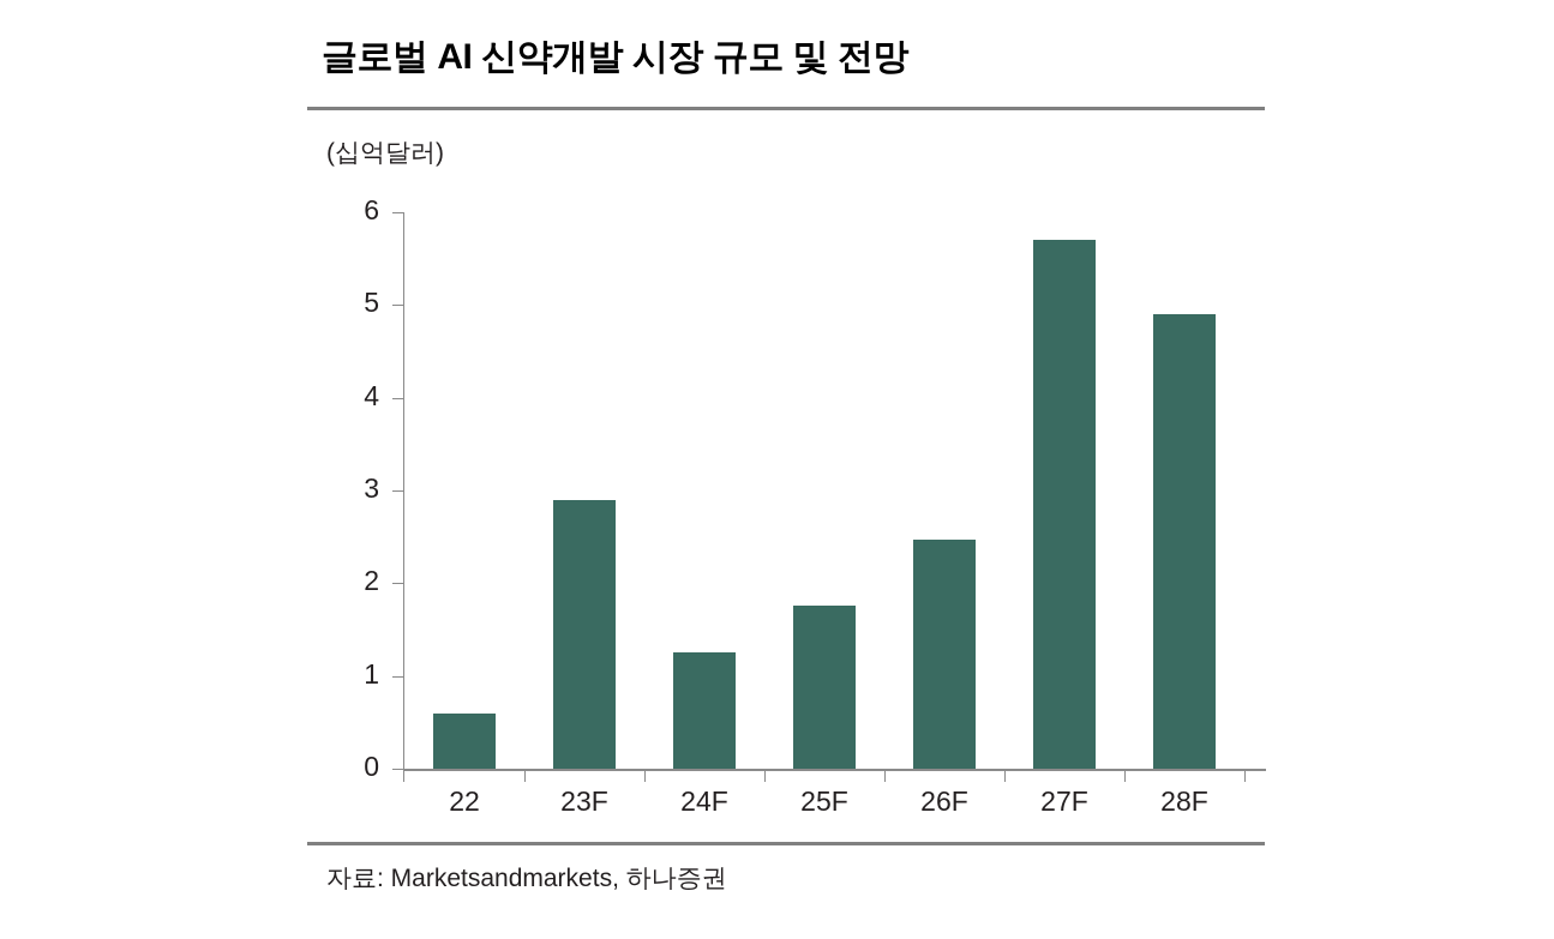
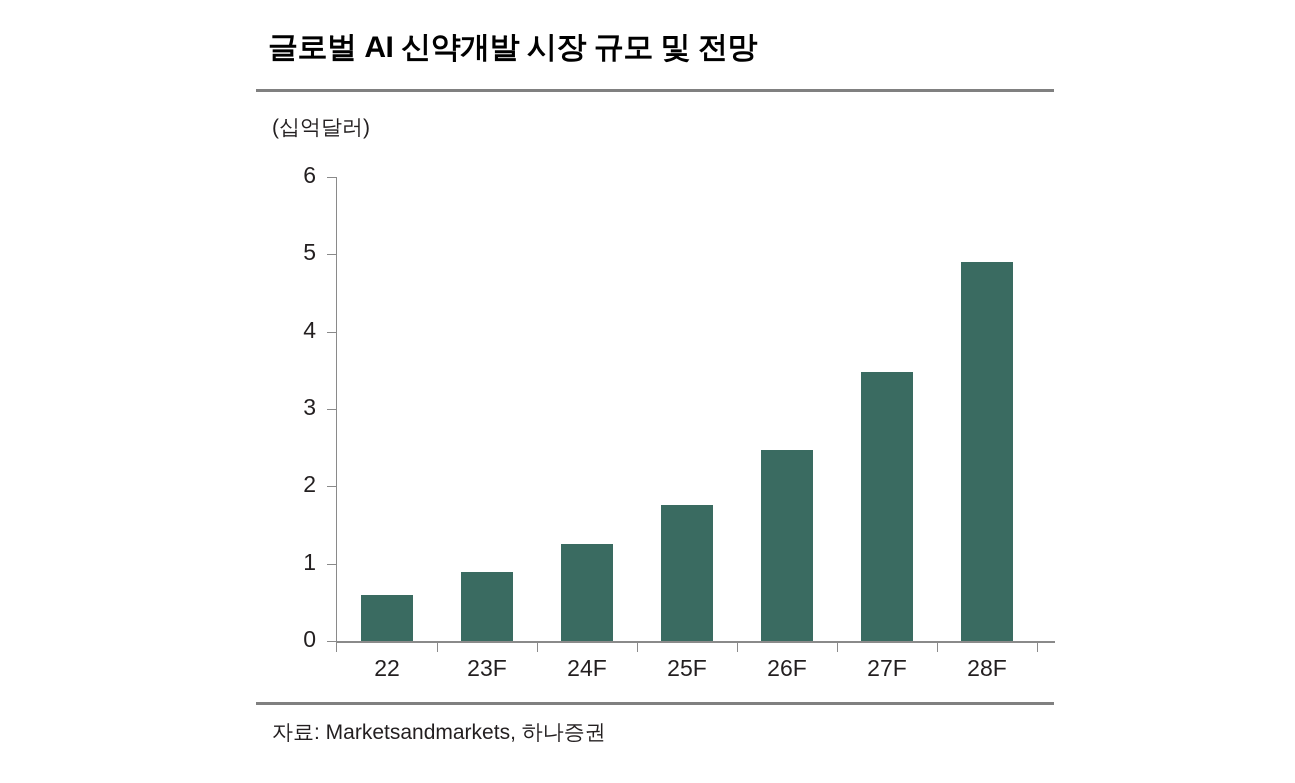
23F: 2.9 -> 0.9
27F: 5.7 -> 3.5
